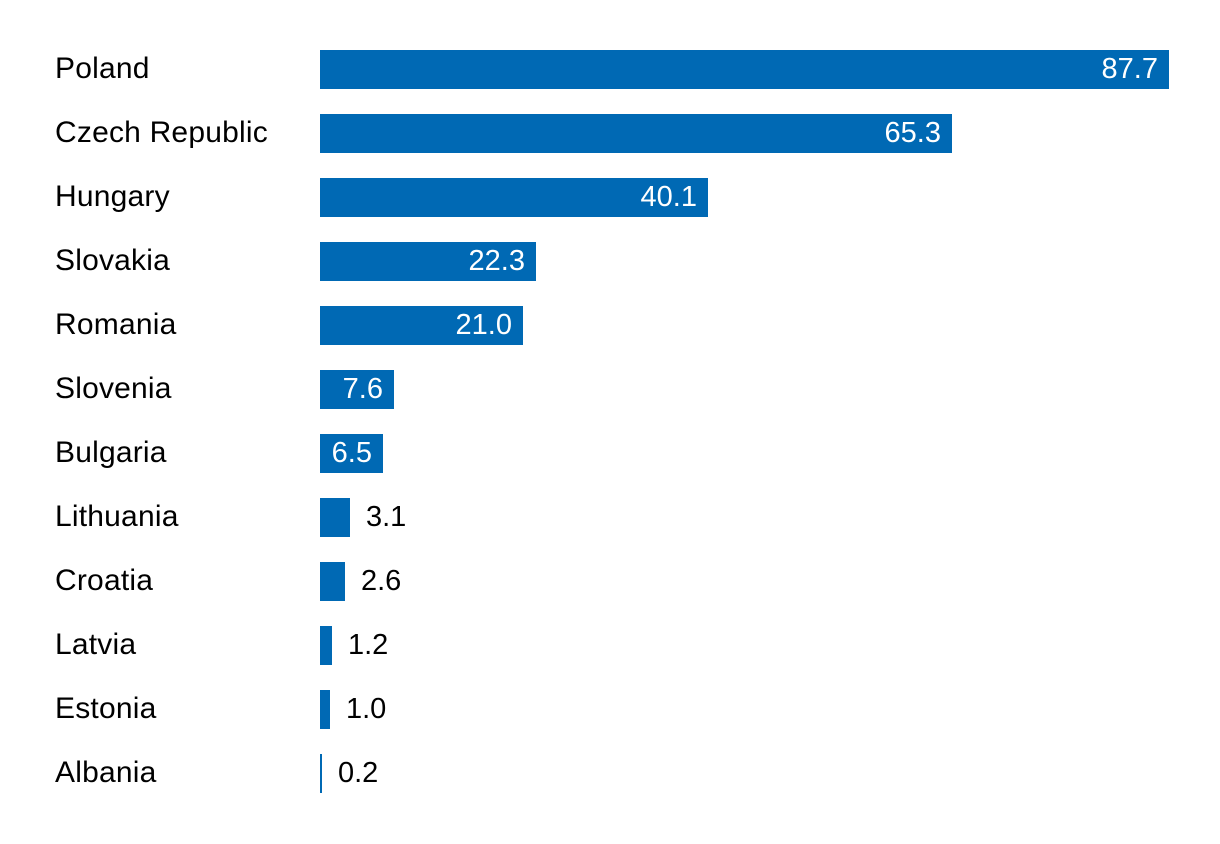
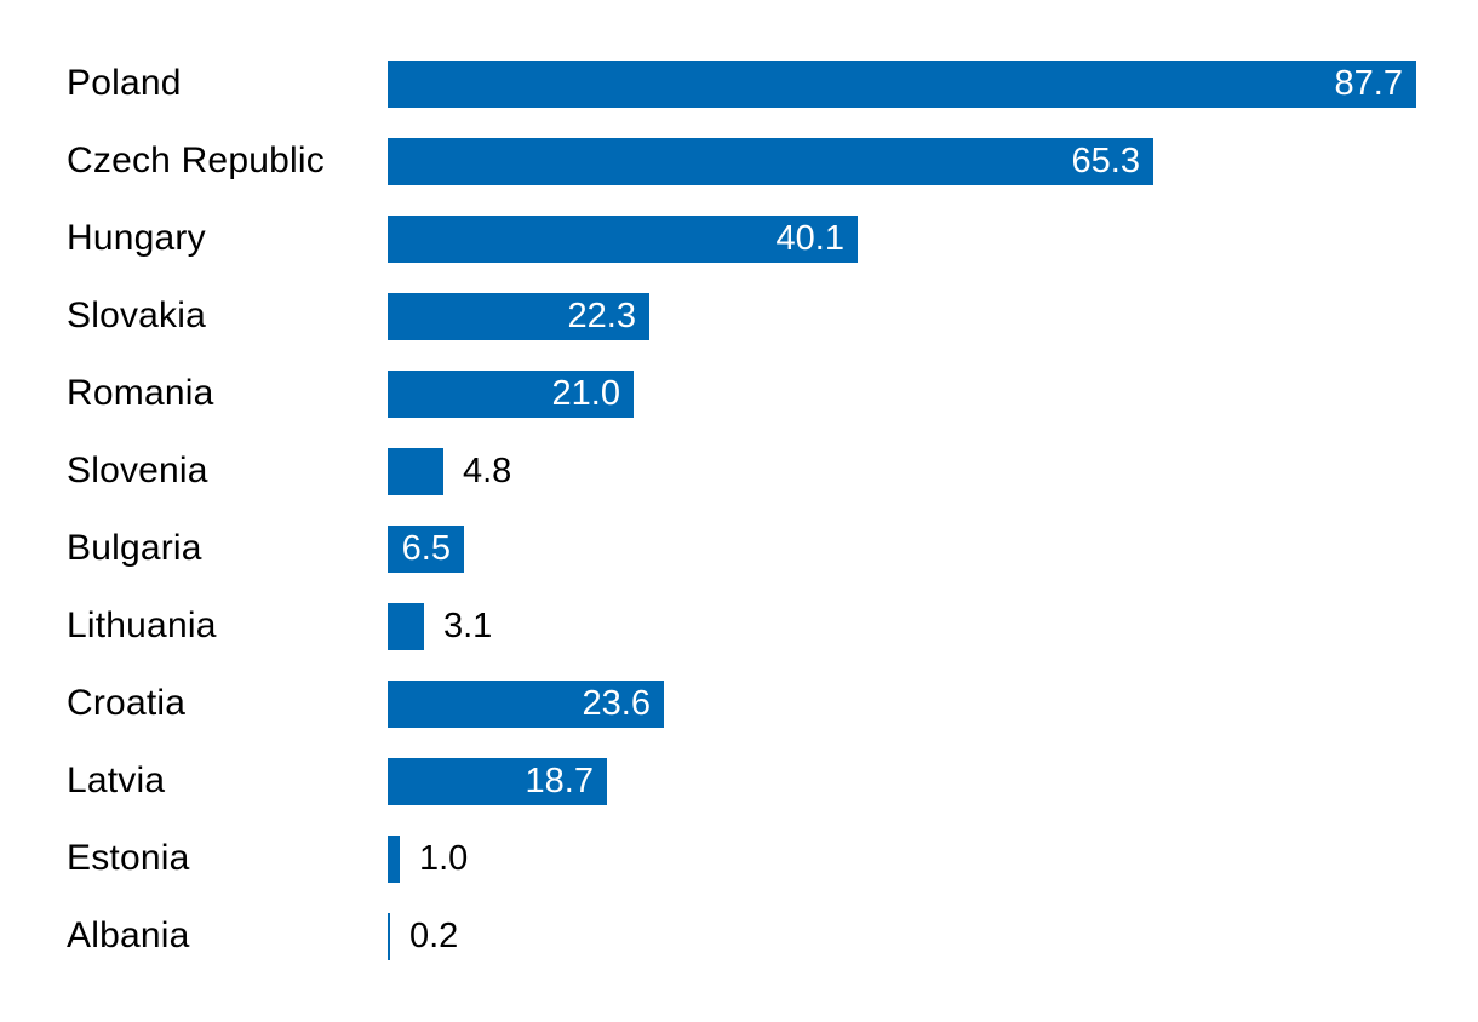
Slovenia: 7.6 -> 4.8
Croatia: 2.6 -> 23.6
Latvia: 1.2 -> 18.7
